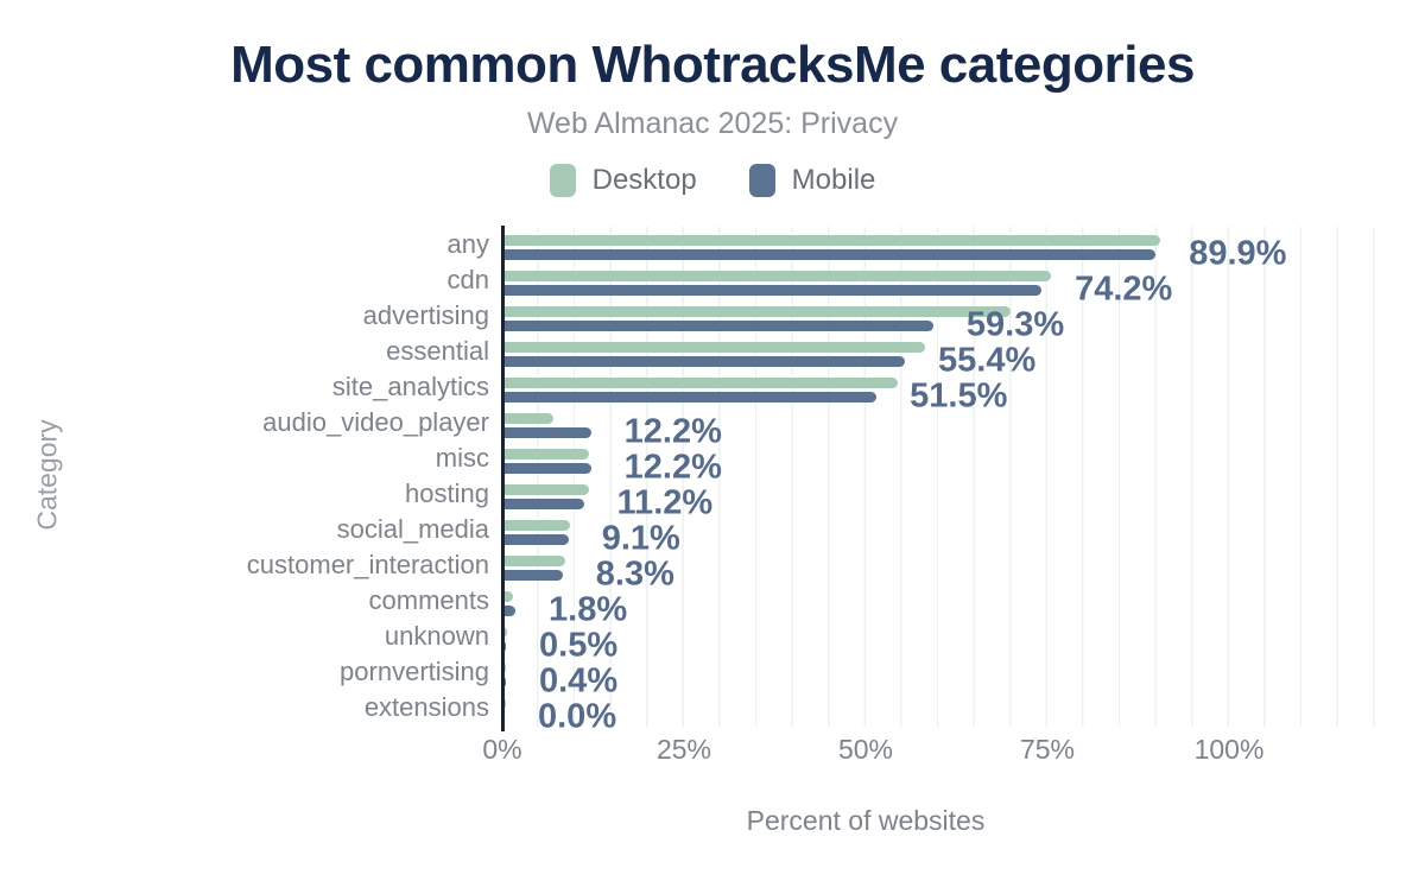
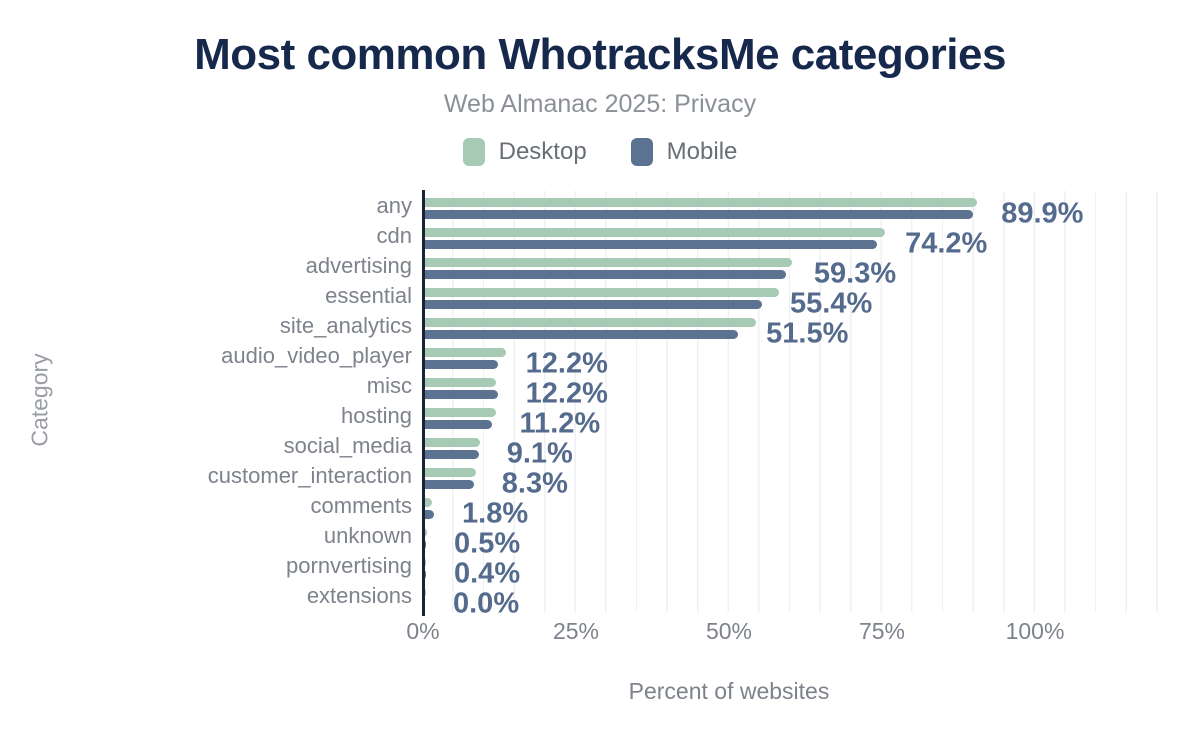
Desktop/advertising: 70% -> 60%
Desktop/audio_video_player: 7% -> 14%
